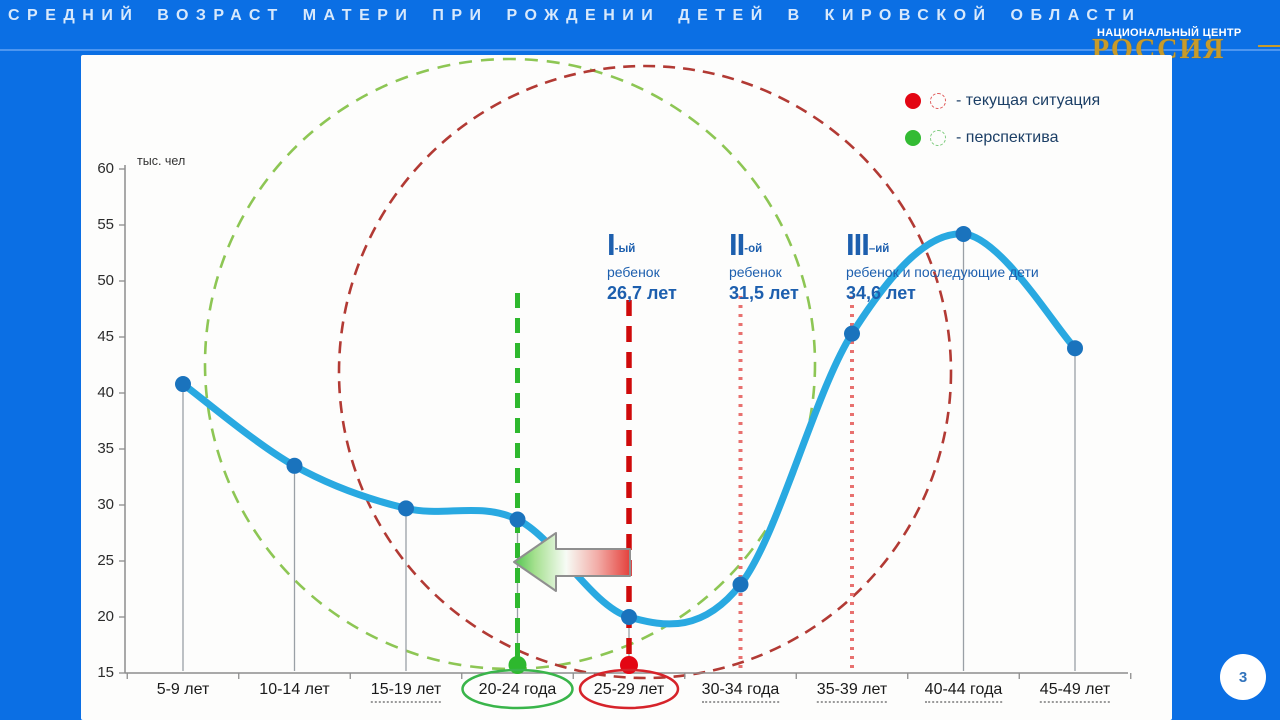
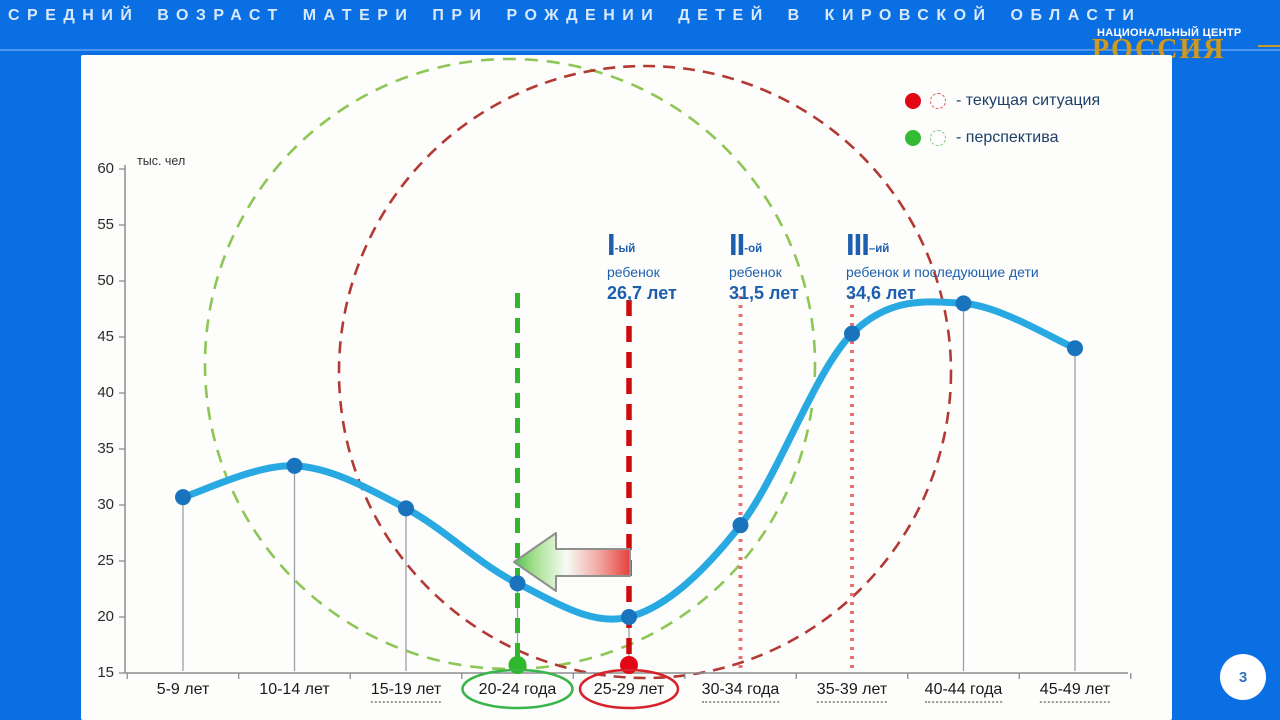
5-9 лет: 40.8 -> 30.7
20-24 года: 28.7 -> 23.0
30-34 года: 22.9 -> 28.2
40-44 года: 54.2 -> 48.0
